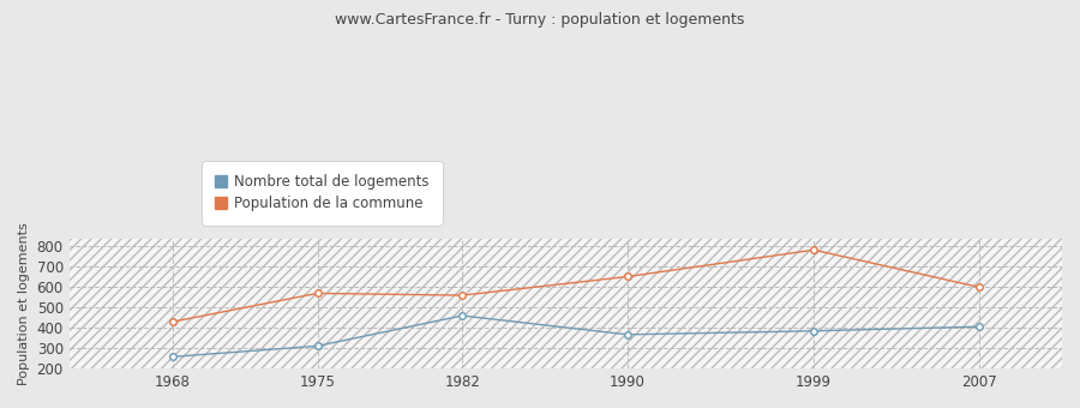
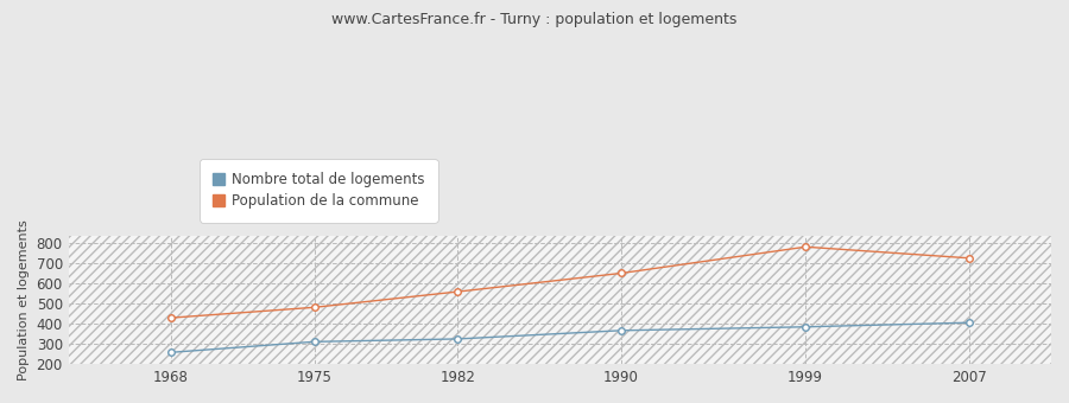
Population de la commune/1975: 570 -> 480
Nombre total de logements/1982: 460 -> 320
Population de la commune/2007: 600 -> 730
